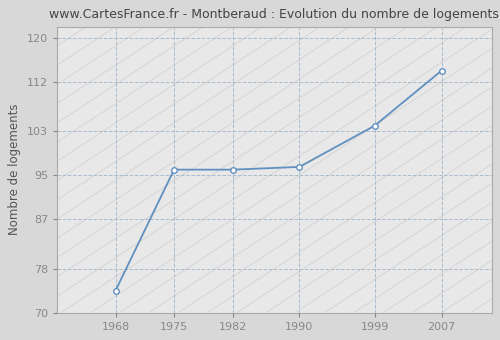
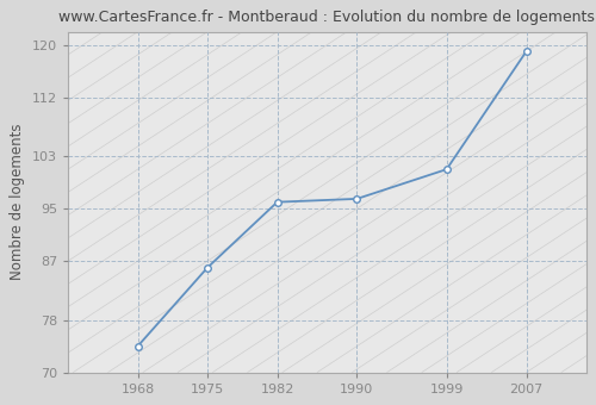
1975: 96.0 -> 86.0
1999: 104.0 -> 101.0
2007: 114.0 -> 119.0
